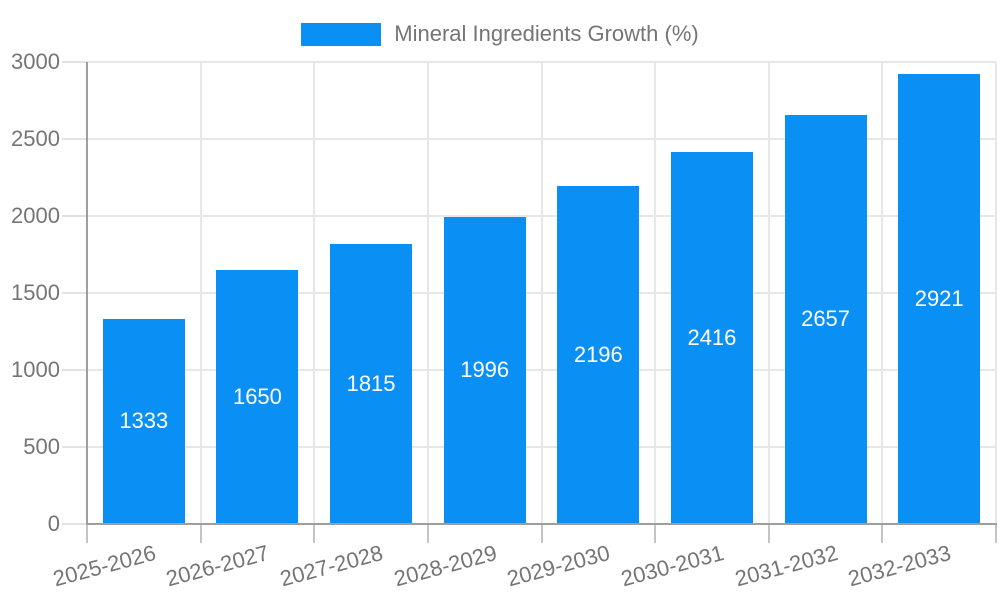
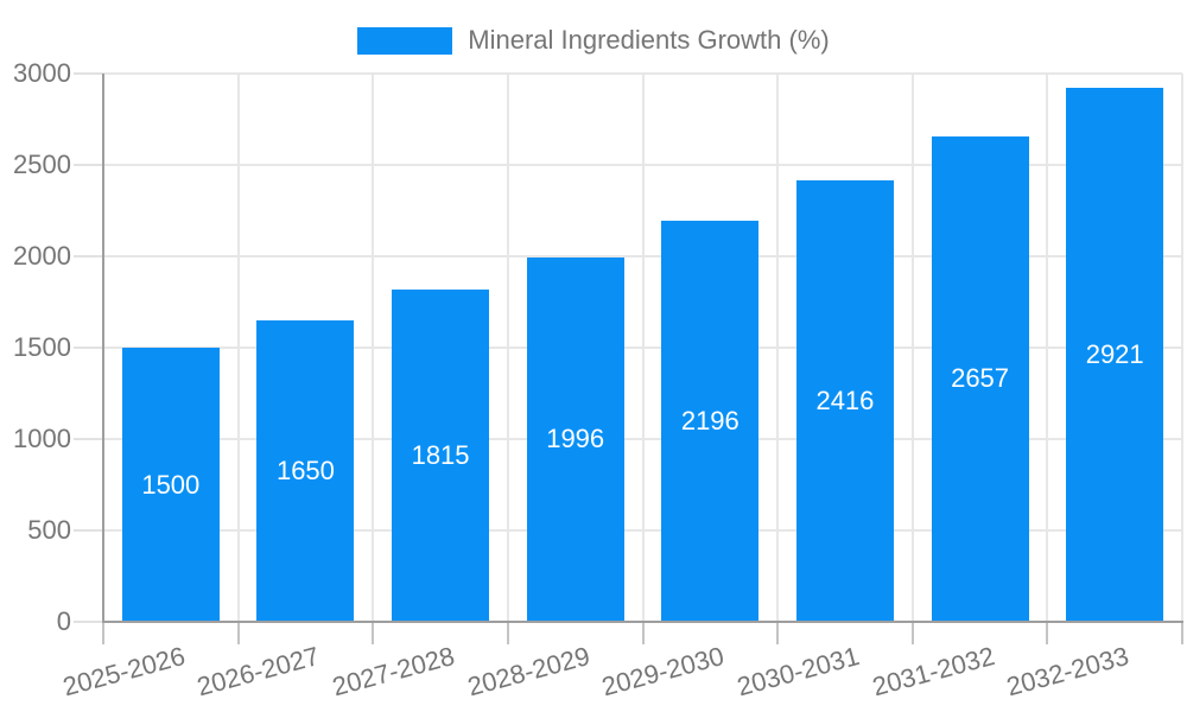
2025-2026: 1333 -> 1500
